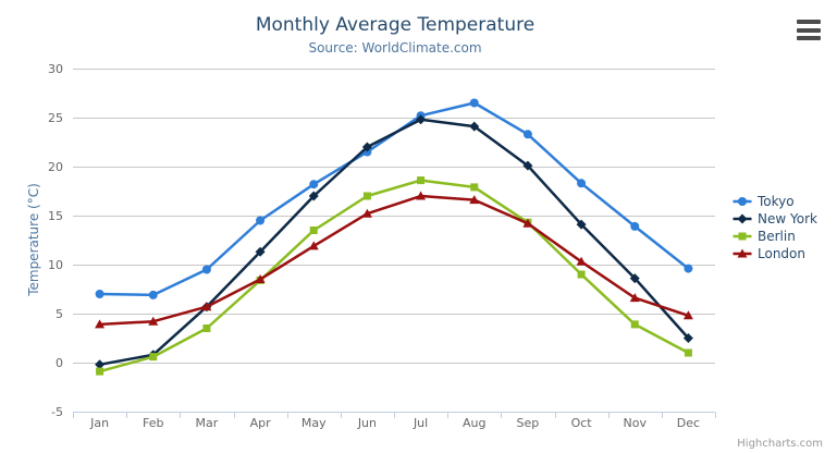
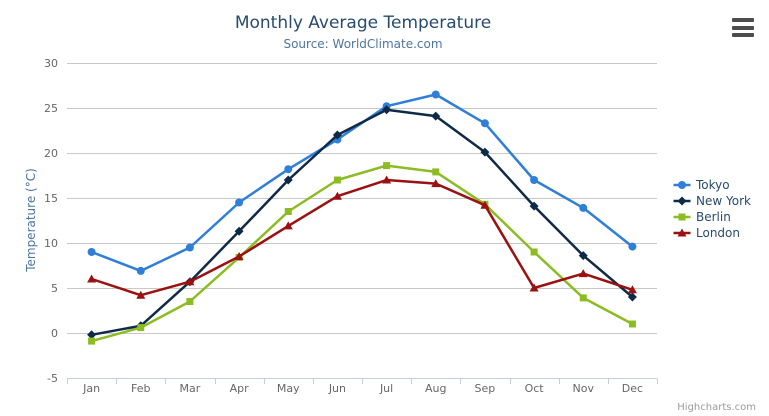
Tokyo/Jan: 7 -> 9
London/Jan: 4 -> 6
Tokyo/Oct: 18 -> 17
London/Oct: 10 -> 5
New York/Dec: 2 -> 4
